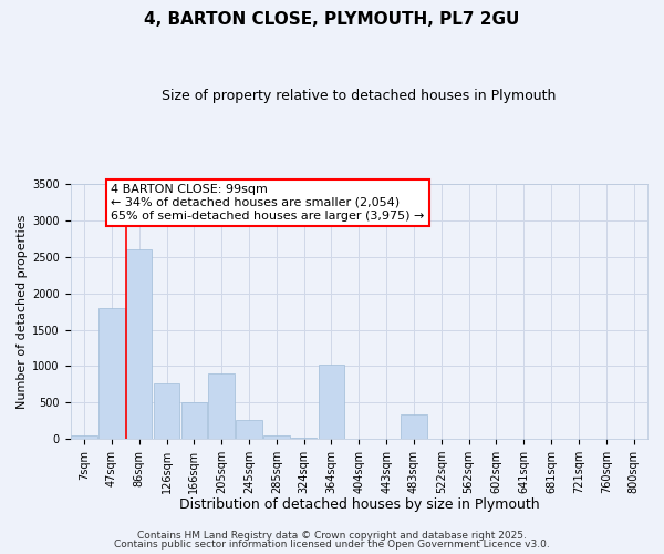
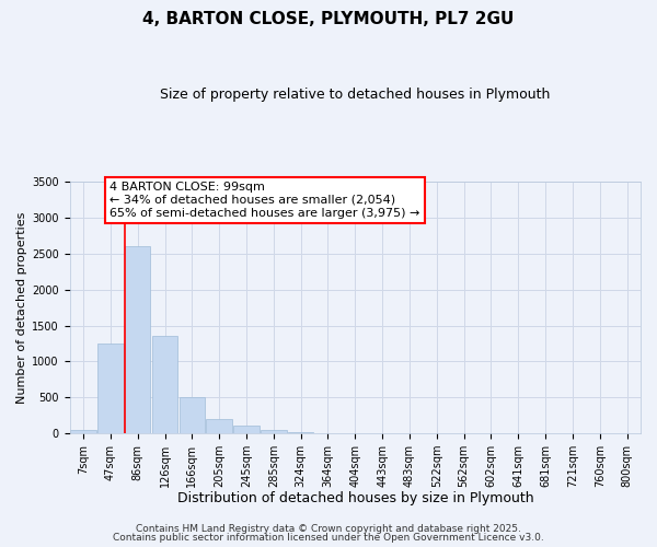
47sqm: 1800 -> 1250
126sqm: 760 -> 1360
205sqm: 900 -> 200
245sqm: 260 -> 110
364sqm: 1020 -> 10
483sqm: 340 -> 0
